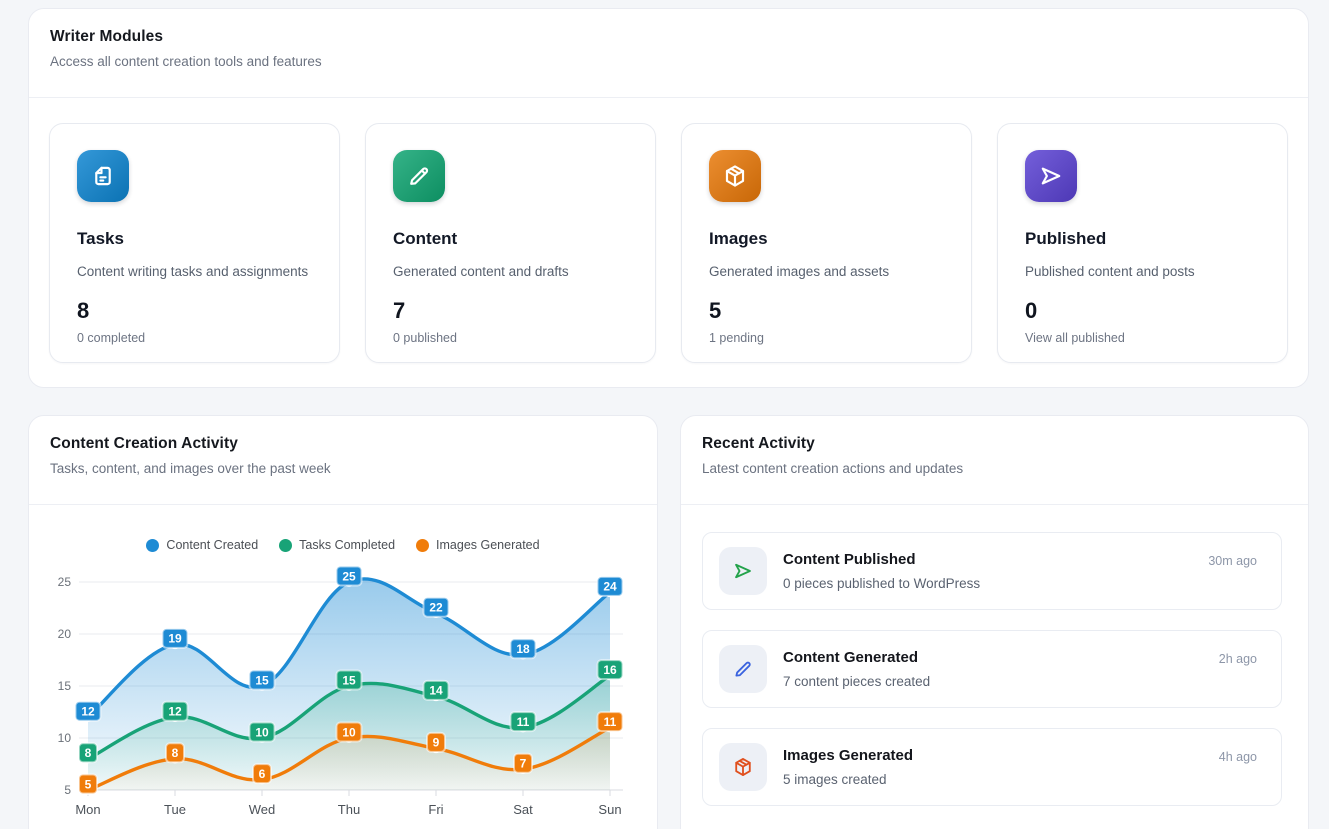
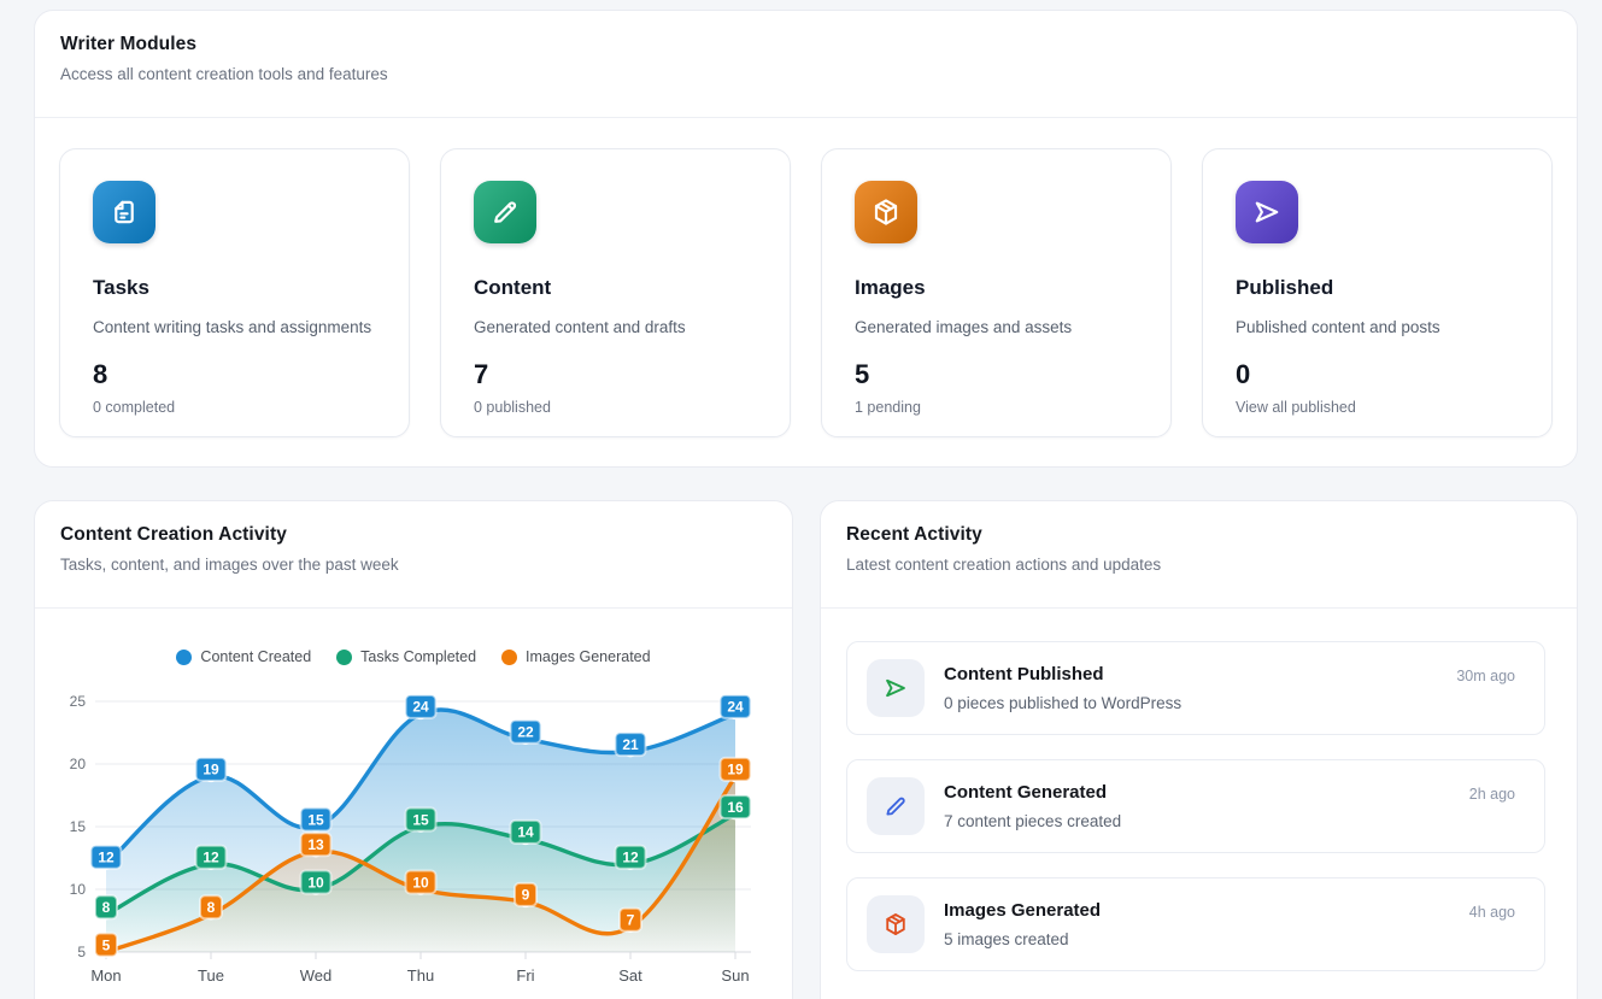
Images Generated/Wed: 6 -> 13
Content Created/Thu: 25 -> 24
Content Created/Sat: 18 -> 21
Tasks Completed/Sat: 11 -> 12
Images Generated/Sun: 11 -> 19
